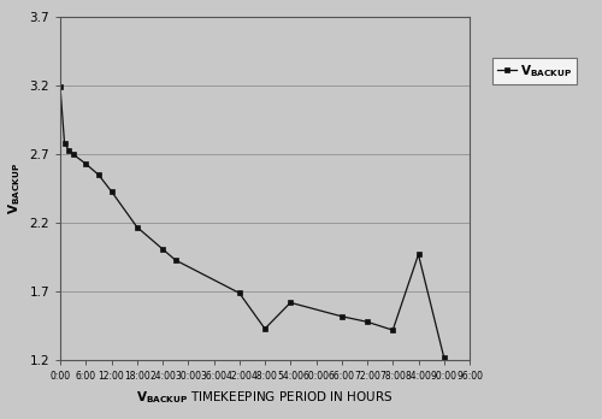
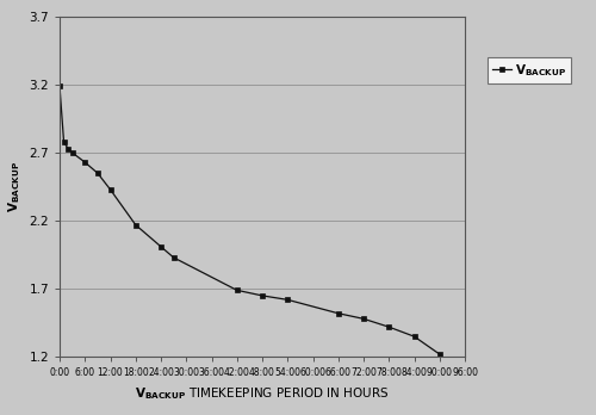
48:00: 1.43 -> 1.65
84:00: 1.97 -> 1.35
